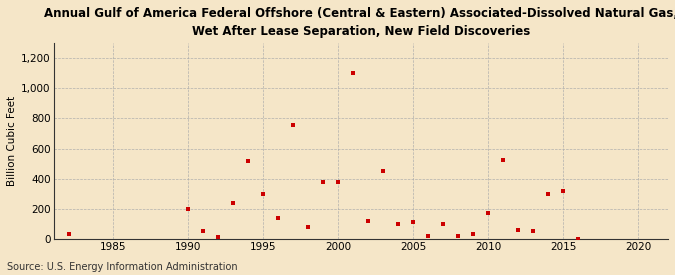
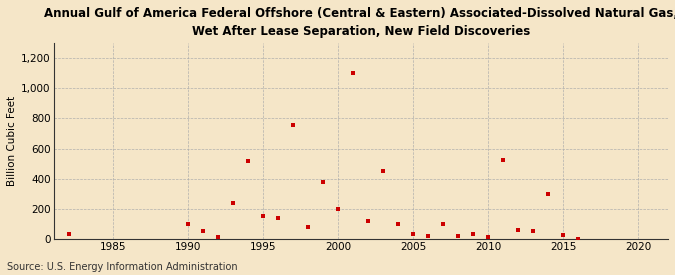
1990: 200 -> 100
1995: 300 -> 150
2000: 380 -> 200
2005: 110 -> 30
2010: 170 -> 10
2015: 320 -> 20
